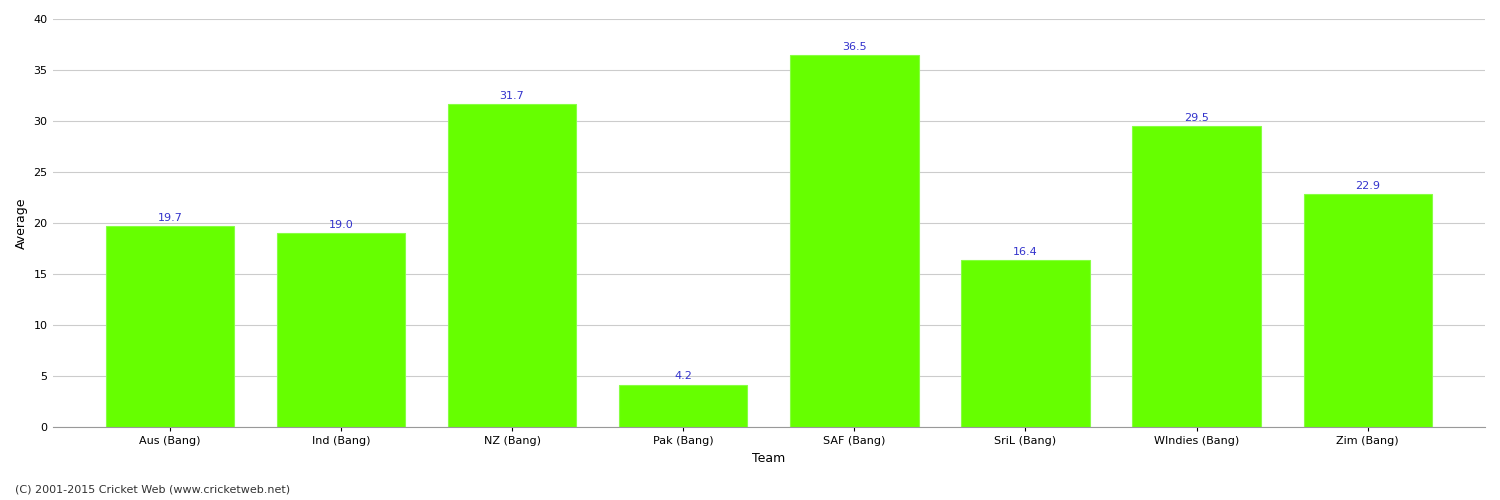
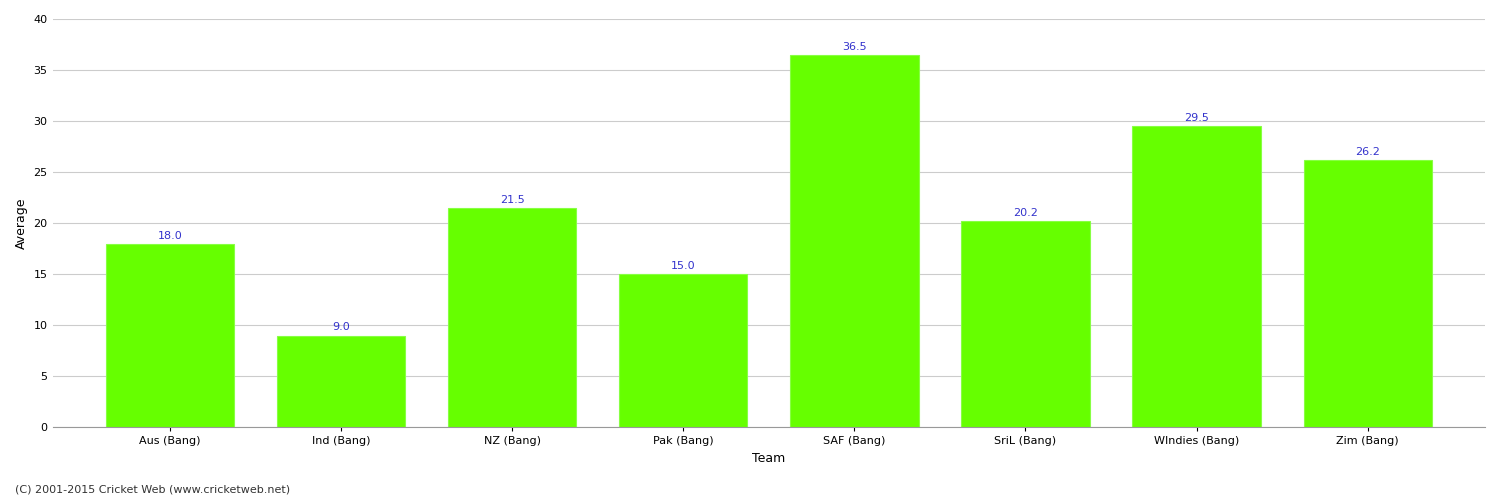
Aus (Bang): 19.7 -> 18.0
Ind (Bang): 19.0 -> 9.0
NZ (Bang): 31.7 -> 21.5
Pak (Bang): 4.2 -> 15.0
SriL (Bang): 16.4 -> 20.2
Zim (Bang): 22.9 -> 26.2
